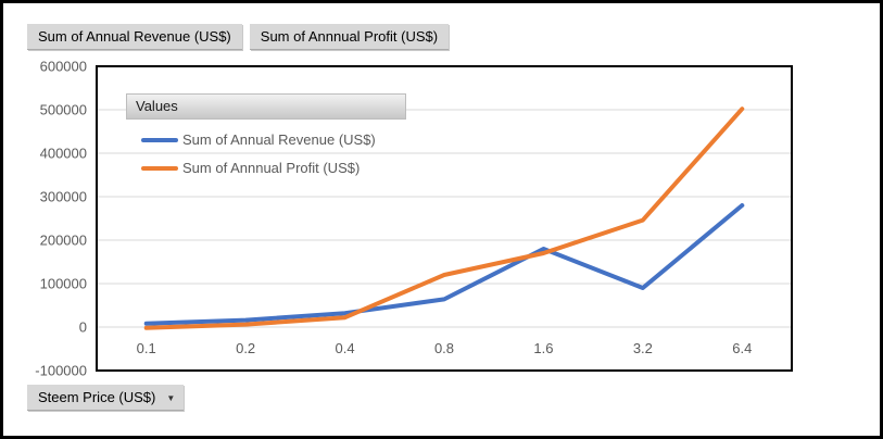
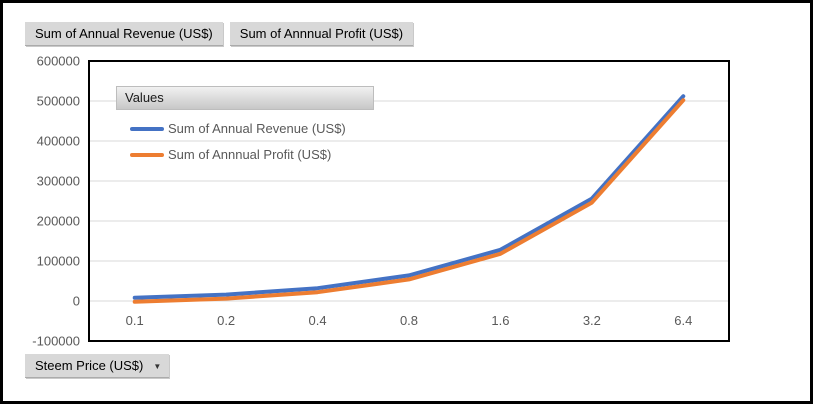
Sum of Annnual Profit (US$)/0.8: 120000 -> 50000
Sum of Annual Revenue (US$)/1.6: 180000 -> 130000
Sum of Annnual Profit (US$)/1.6: 170000 -> 120000
Sum of Annual Revenue (US$)/3.2: 90000 -> 260000
Sum of Annual Revenue (US$)/6.4: 280000 -> 510000
